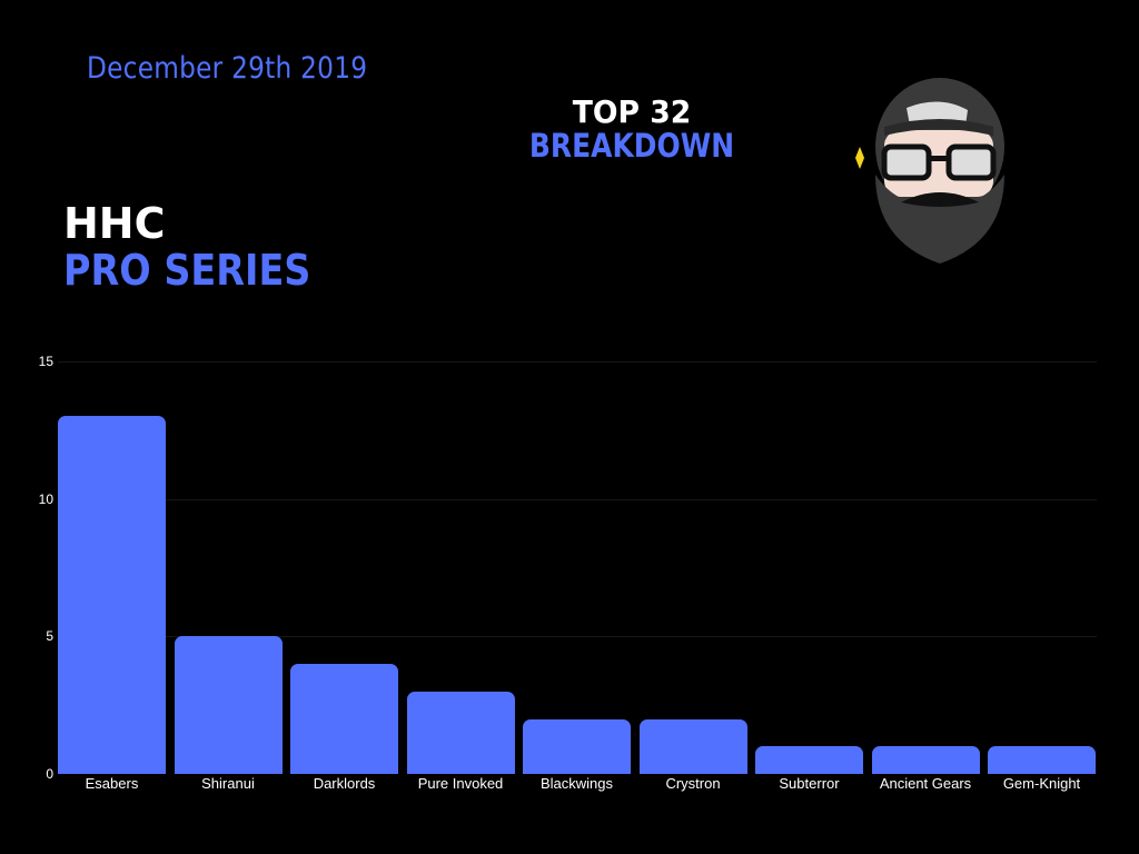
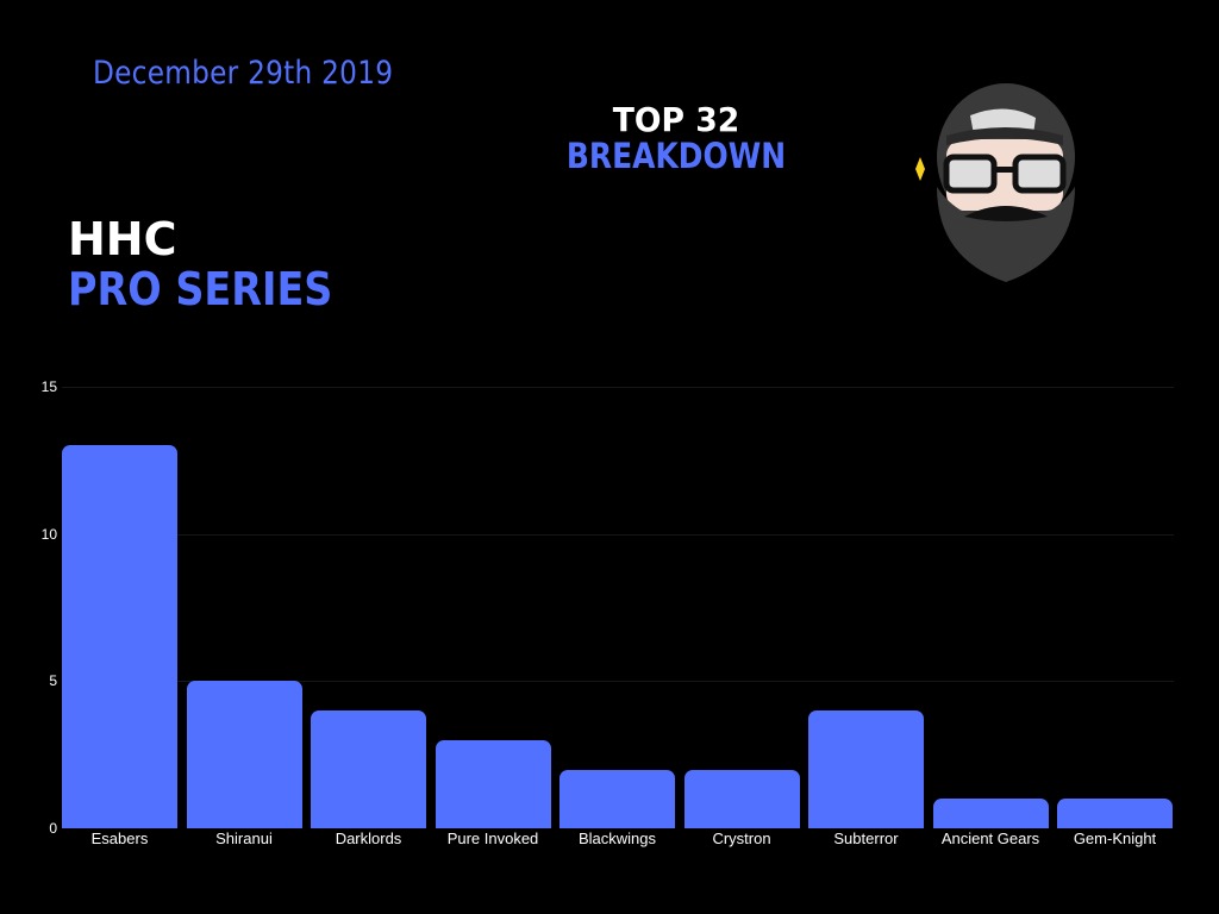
Subterror: 1 -> 4
